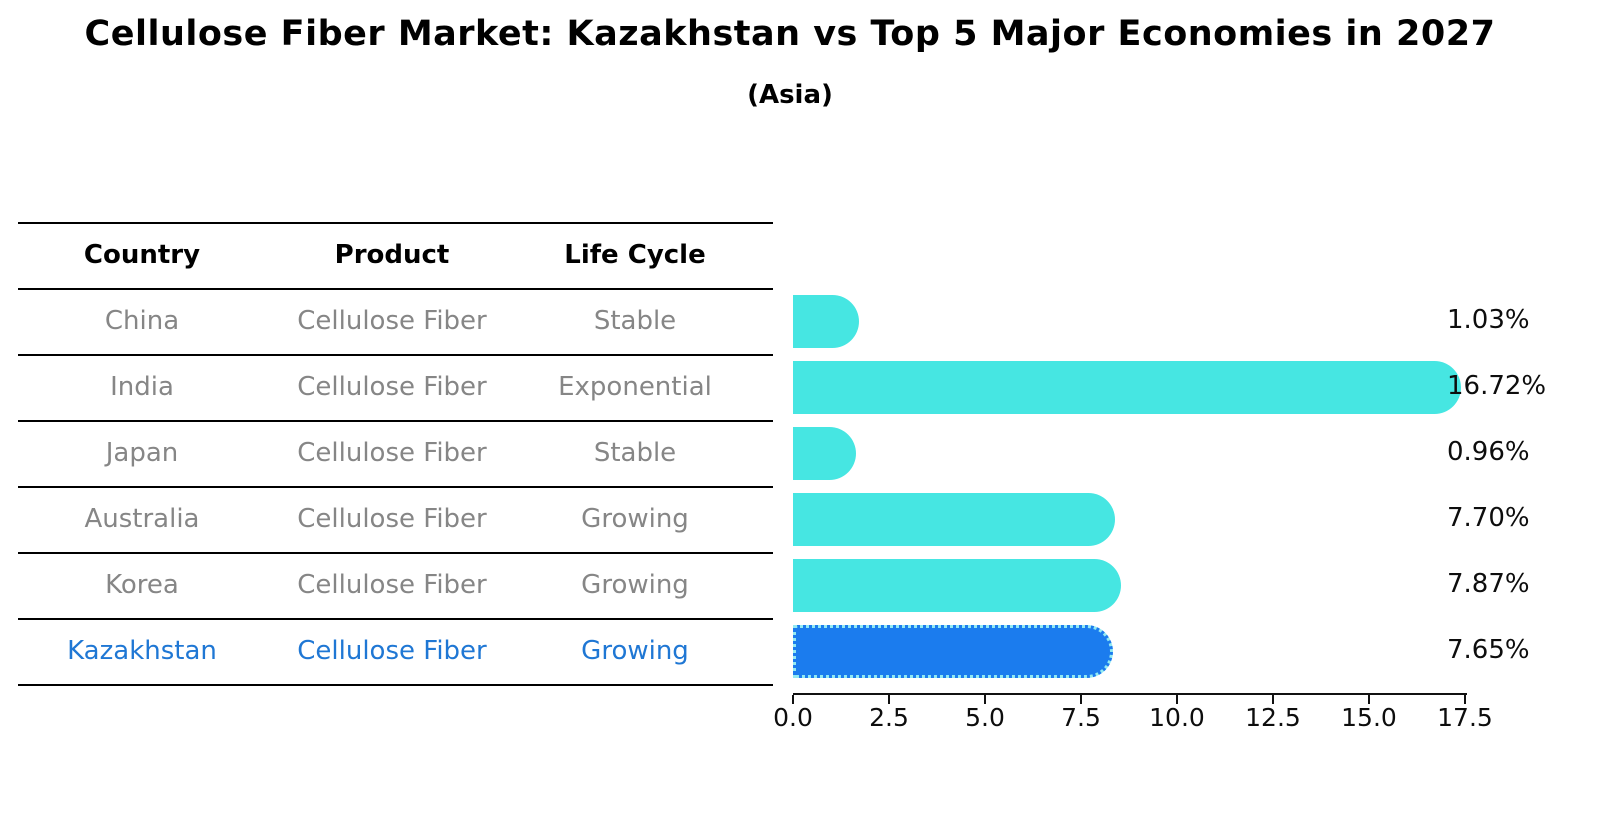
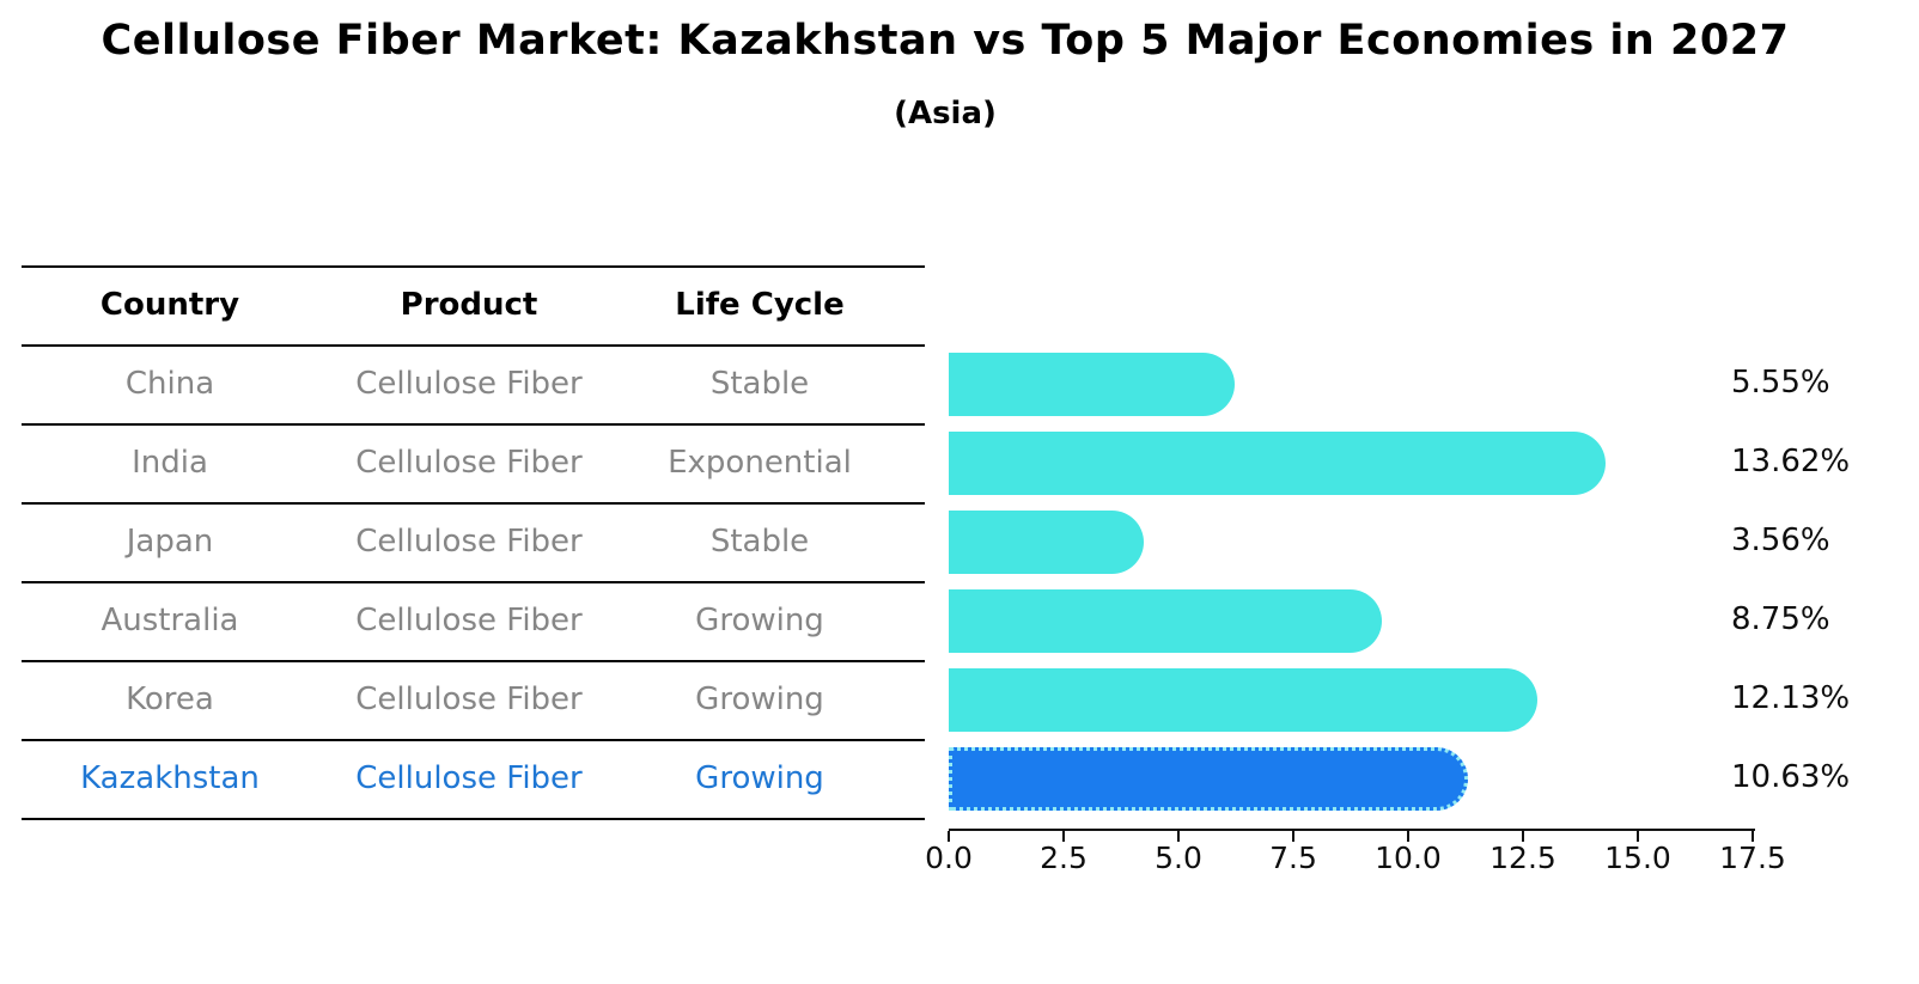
China: 1.03% -> 5.55%
India: 16.72% -> 13.62%
Japan: 0.96% -> 3.56%
Australia: 7.70% -> 8.75%
Korea: 7.87% -> 12.13%
Kazakhstan: 7.65% -> 10.63%
